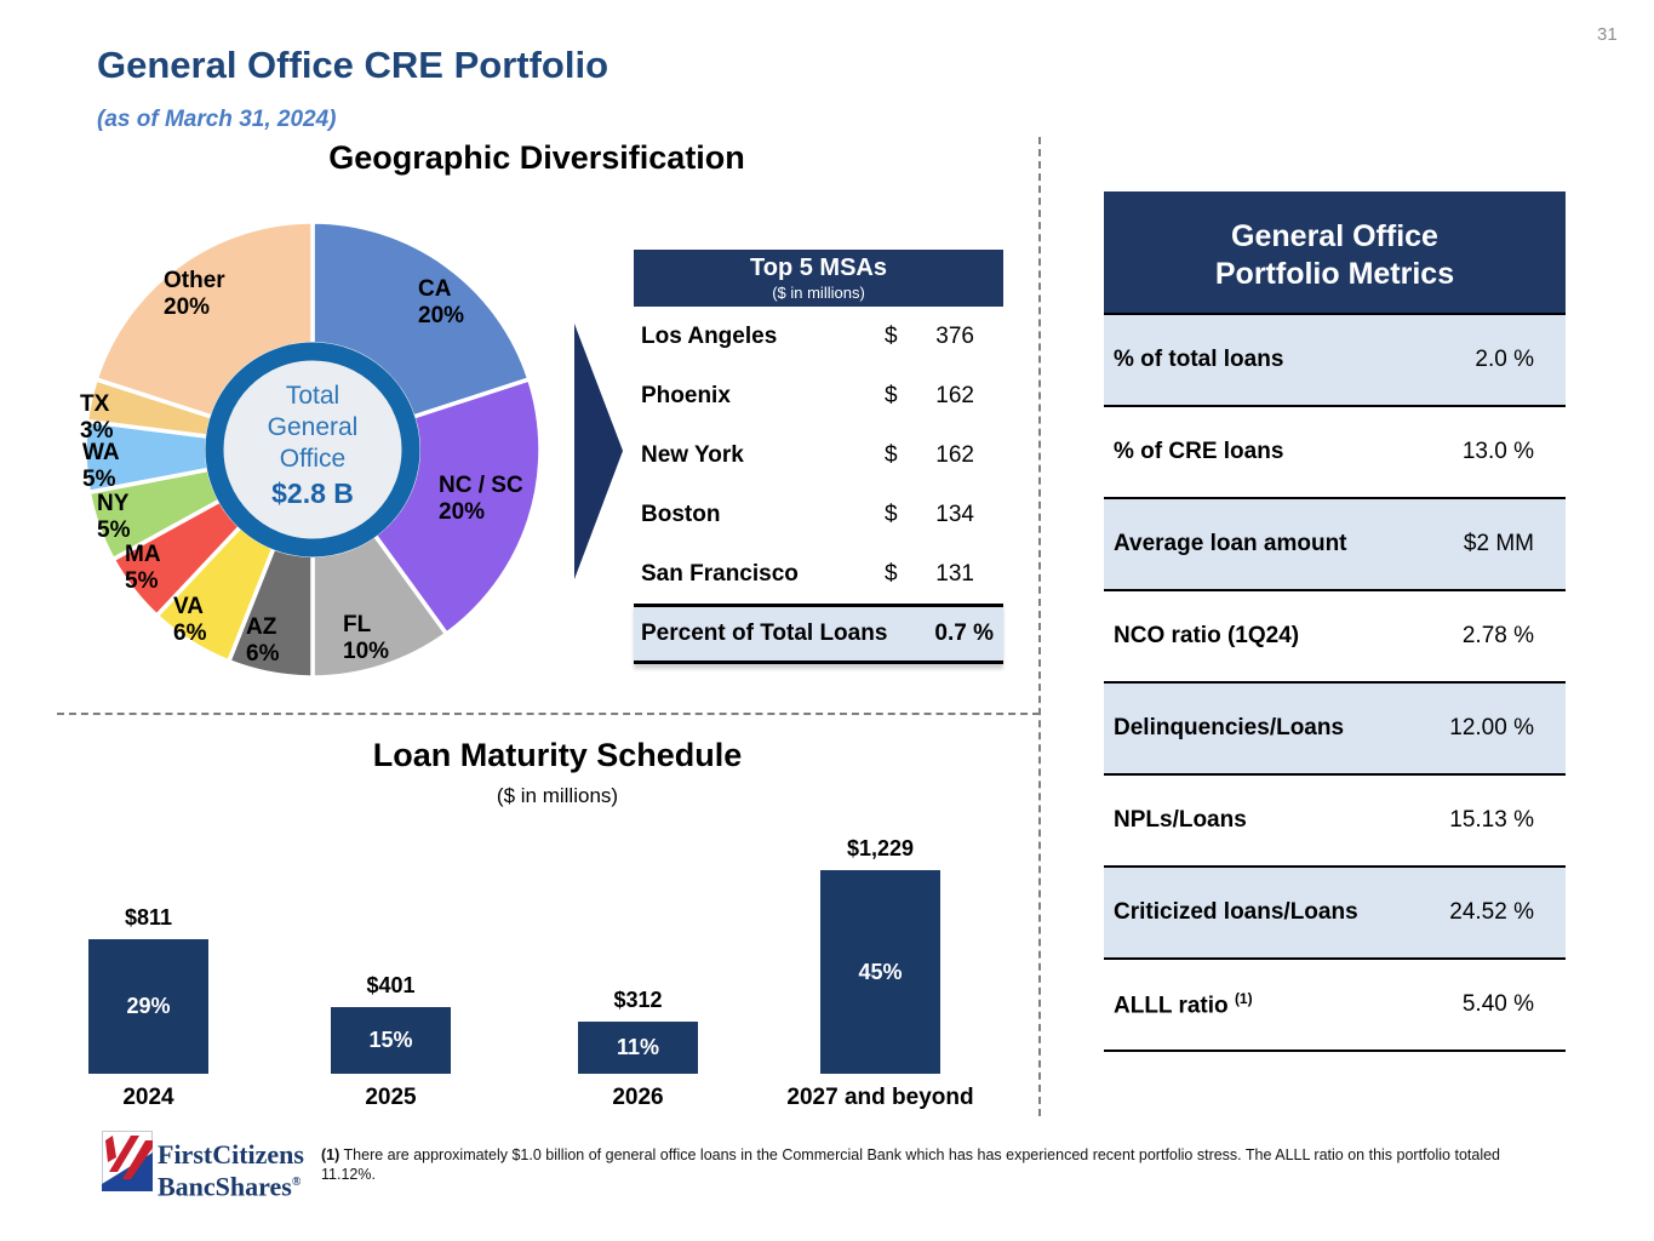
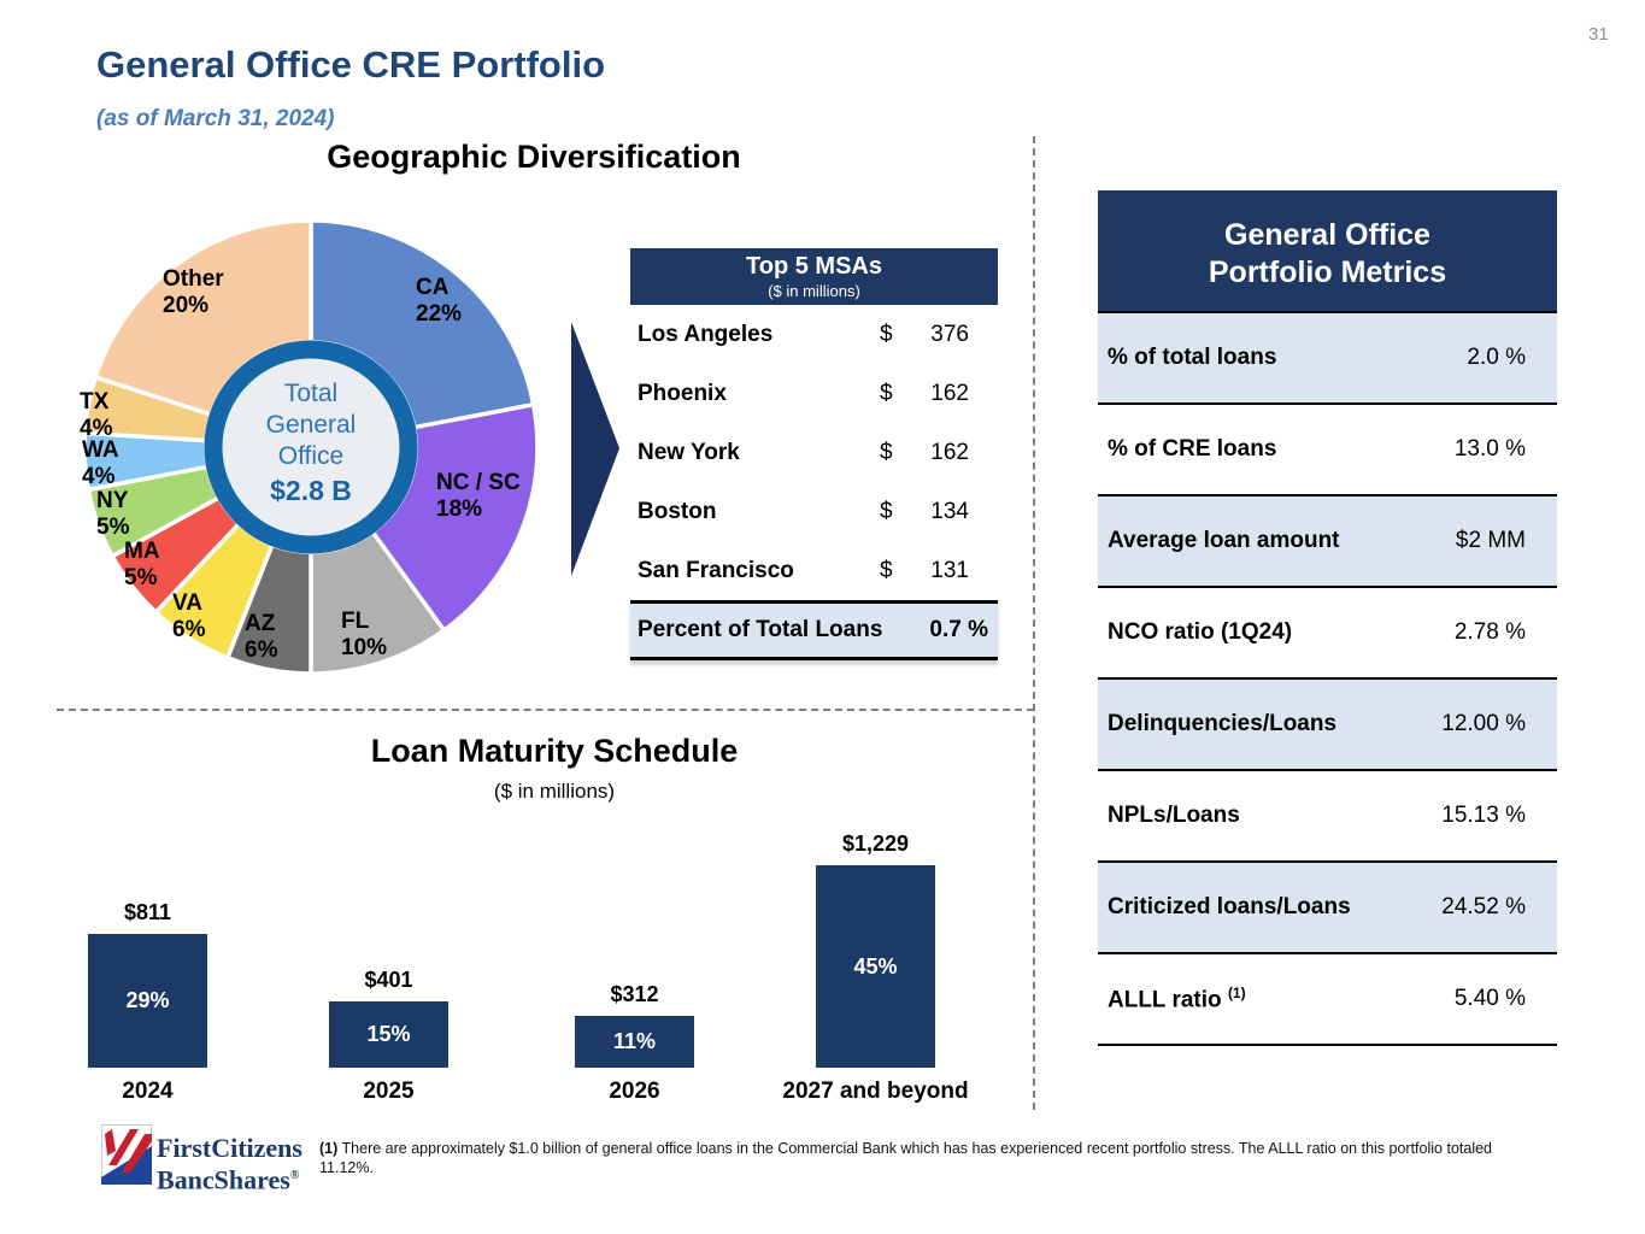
Geographic Diversification/CA: 20% -> 22%
Geographic Diversification/NC / SC: 20% -> 18%
Geographic Diversification/WA: 5% -> 4%
Geographic Diversification/TX: 3% -> 4%
